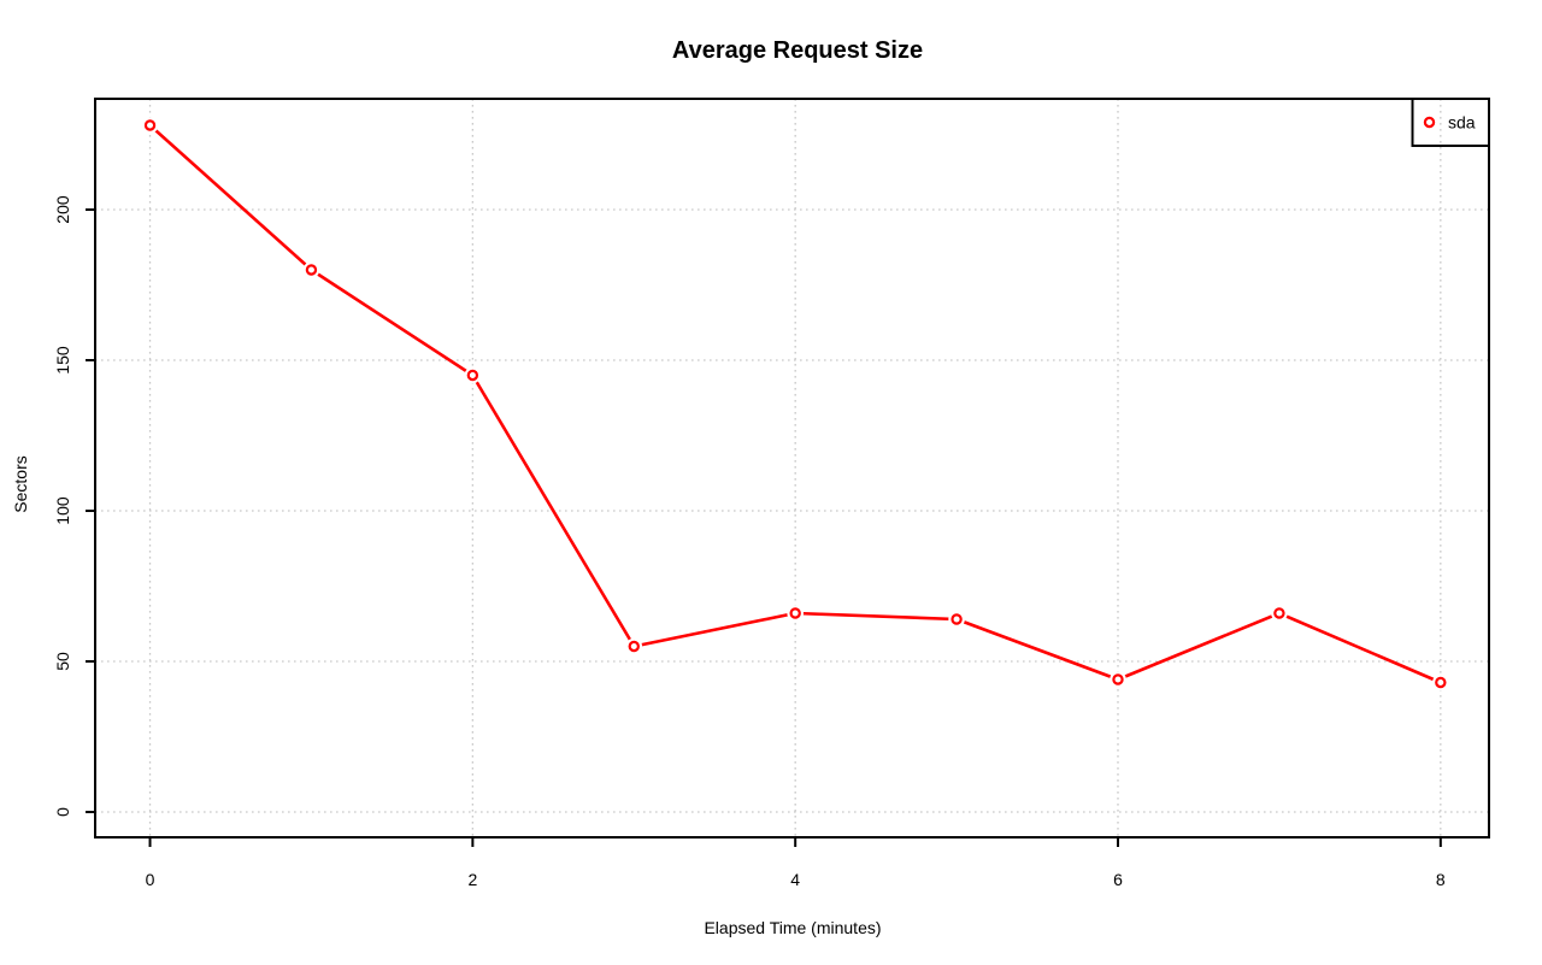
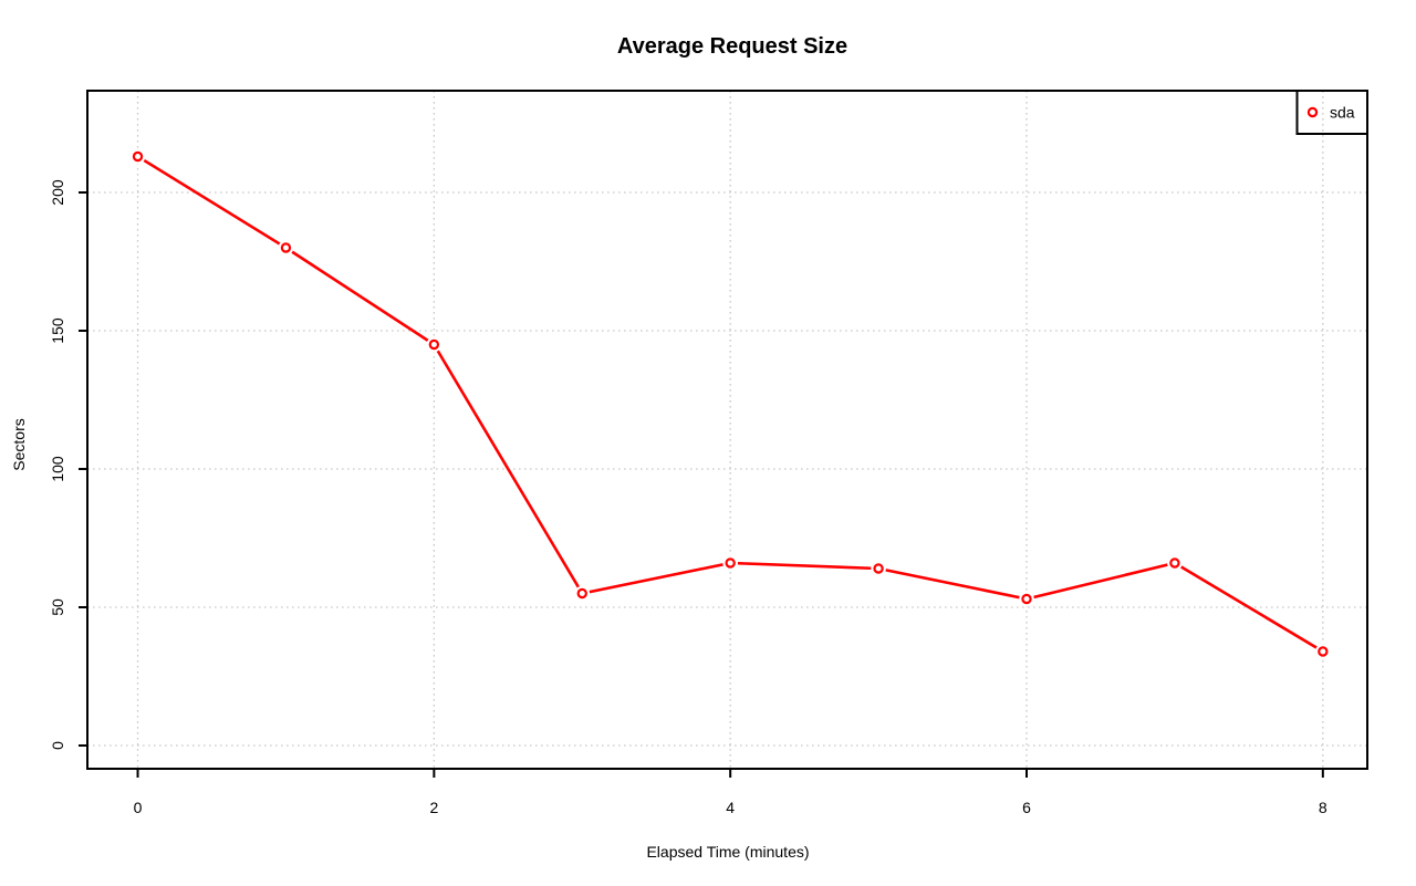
0: 228 -> 213
6: 44 -> 53
8: 43 -> 34
